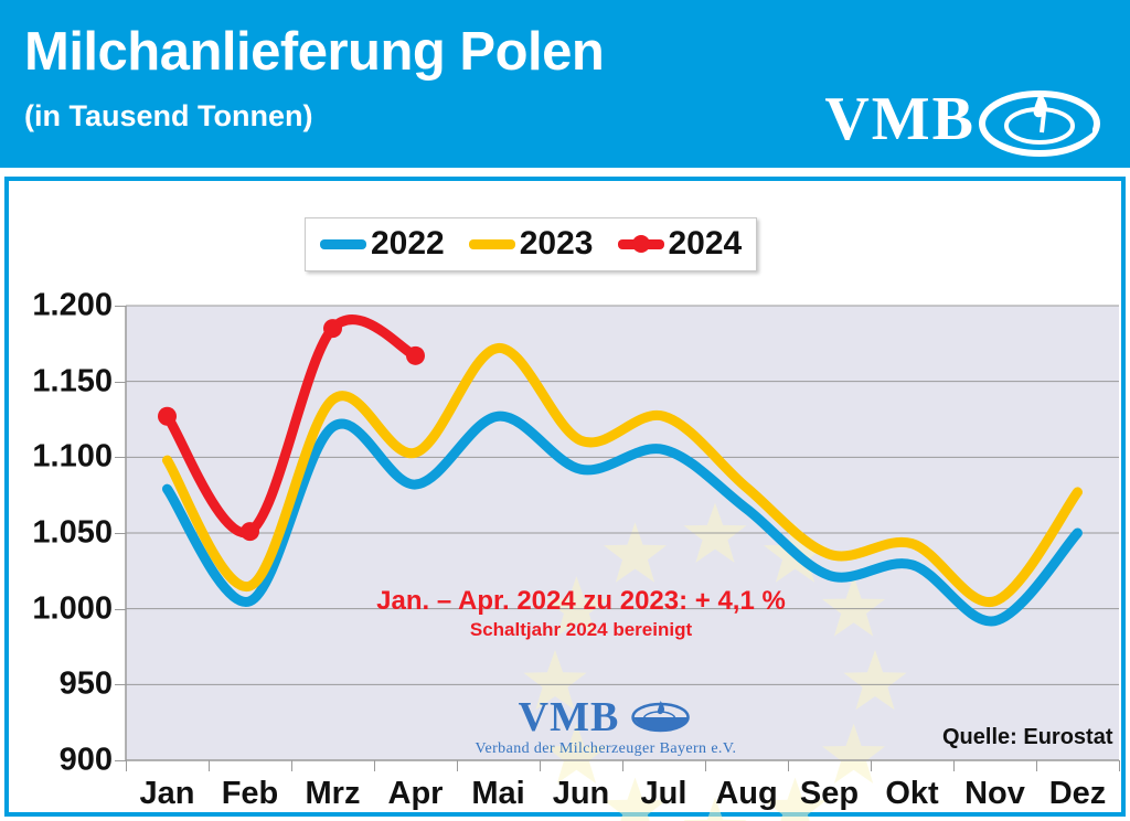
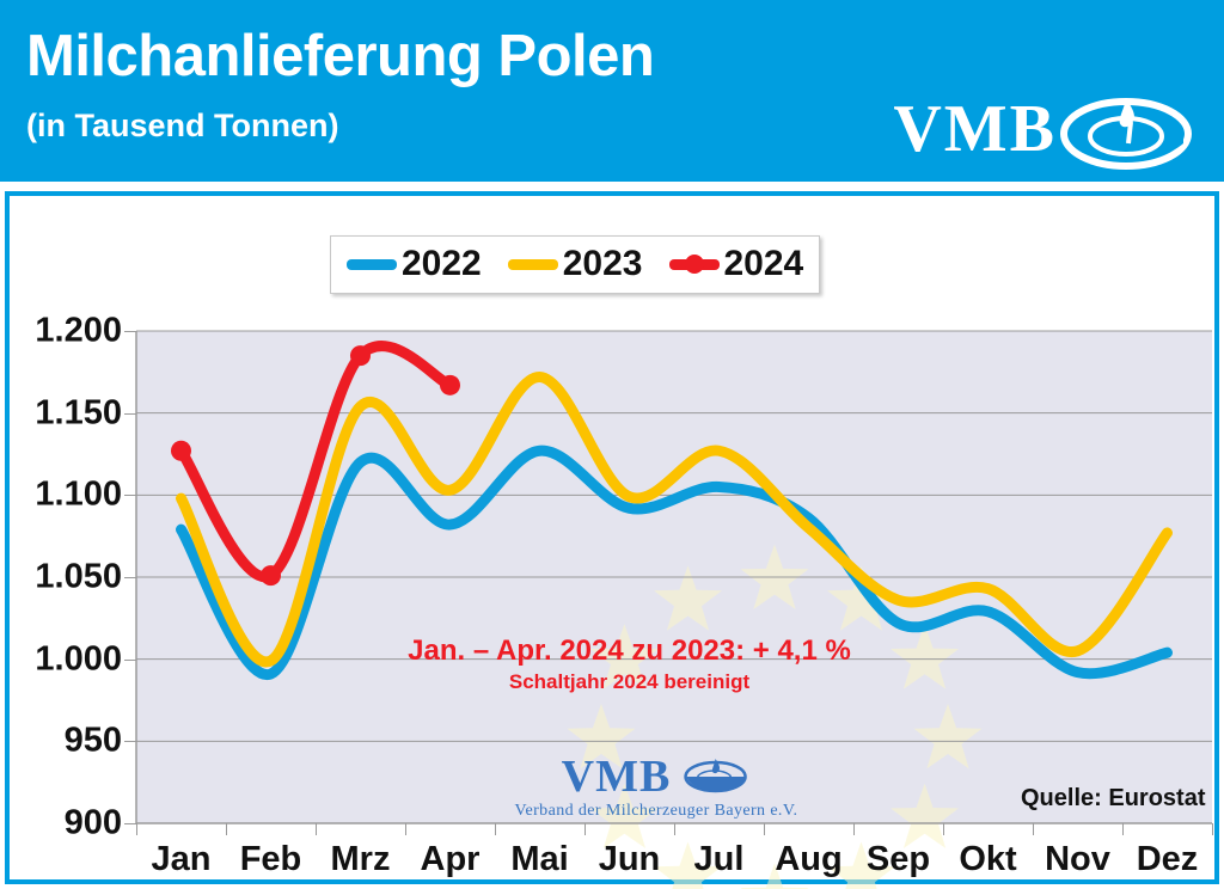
2022/Feb: 1005 -> 991
2023/Feb: 1015 -> 999
2023/Mrz: 1138 -> 1154
2023/Jun: 1111 -> 1099
2022/Aug: 1066 -> 1086
2022/Dez: 1050 -> 1004
